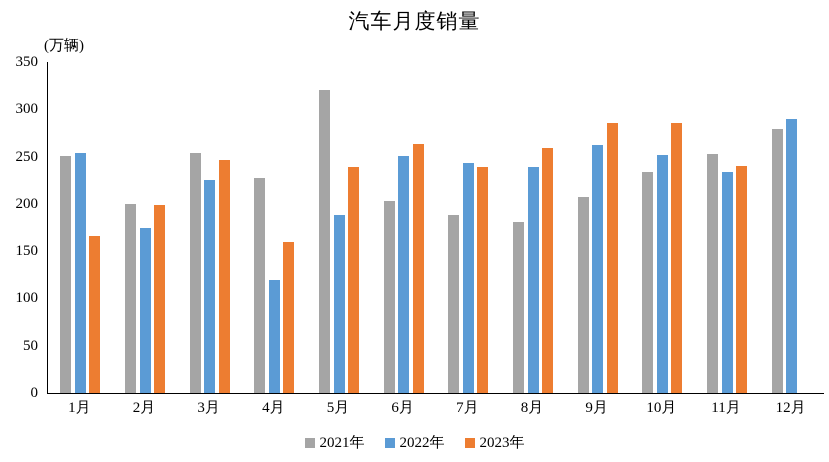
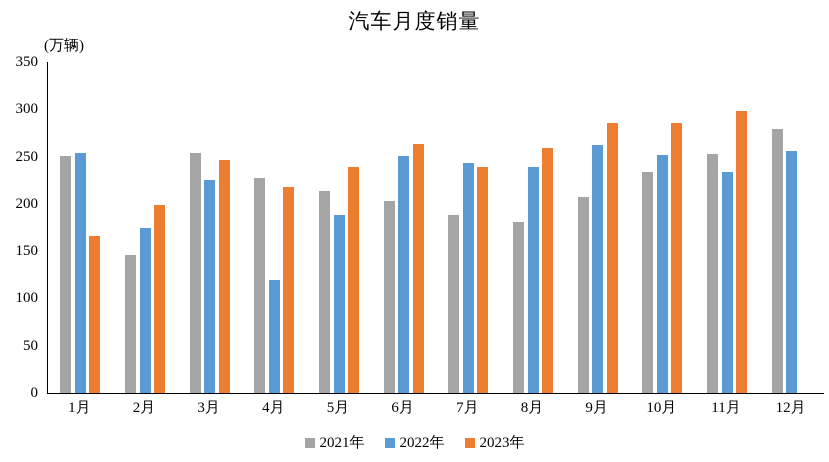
2021年/2月: 200 -> 150
2023年/4月: 160 -> 220
2021年/5月: 320 -> 210
2023年/11月: 240 -> 300
2022年/12月: 290 -> 260
